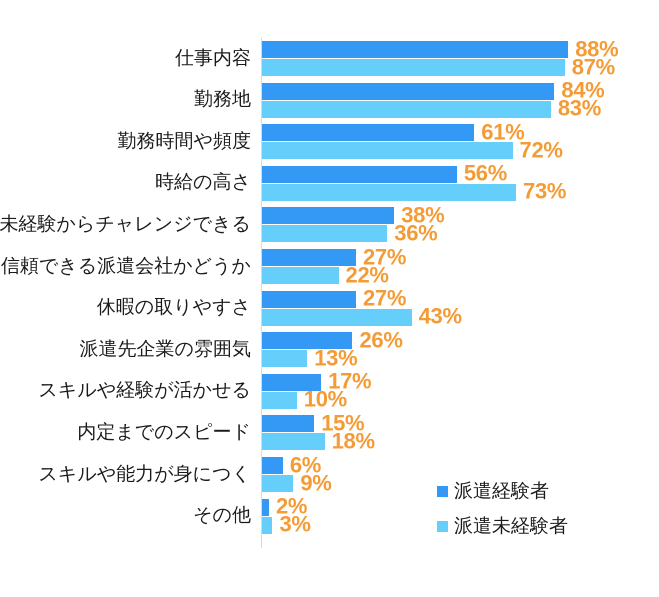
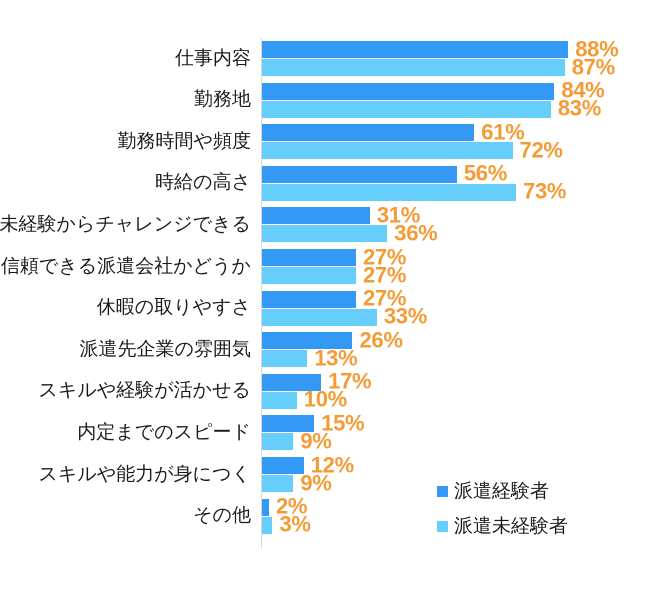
派遣経験者/未経験からチャレンジできる: 38% -> 31%
派遣未経験者/信頼できる派遣会社かどうか: 22% -> 27%
派遣未経験者/休暇の取りやすさ: 43% -> 33%
派遣未経験者/内定までのスピード: 18% -> 9%
派遣経験者/スキルや能力が身につく: 6% -> 12%
